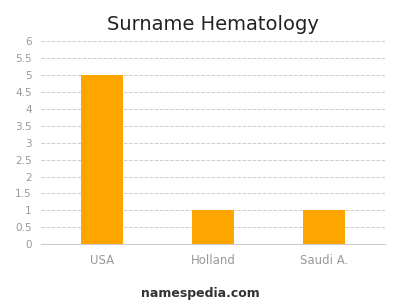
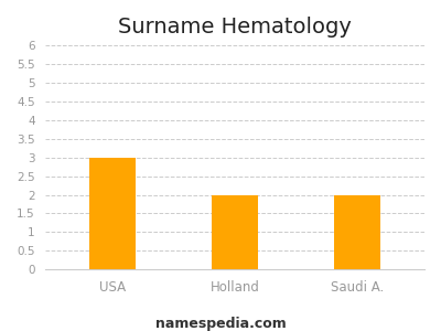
USA: 5 -> 3
Holland: 1 -> 2
Saudi A.: 1 -> 2
